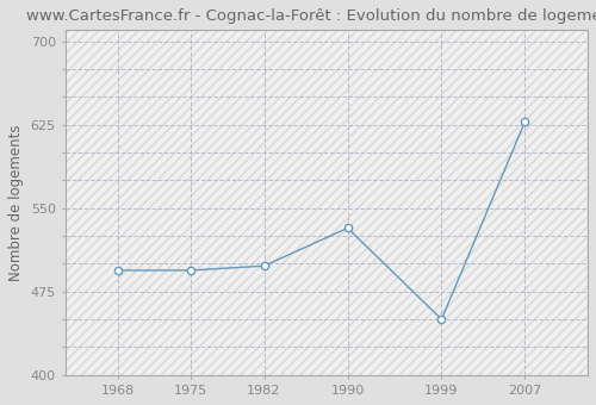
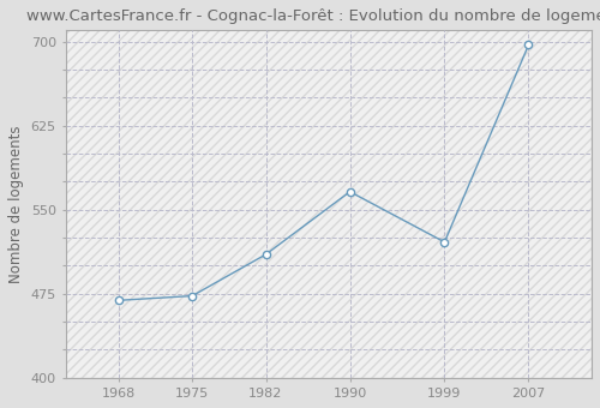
1968: 494 -> 469
1975: 494 -> 473
1982: 498 -> 510
1990: 532 -> 566
1999: 450 -> 521
2007: 628 -> 697
